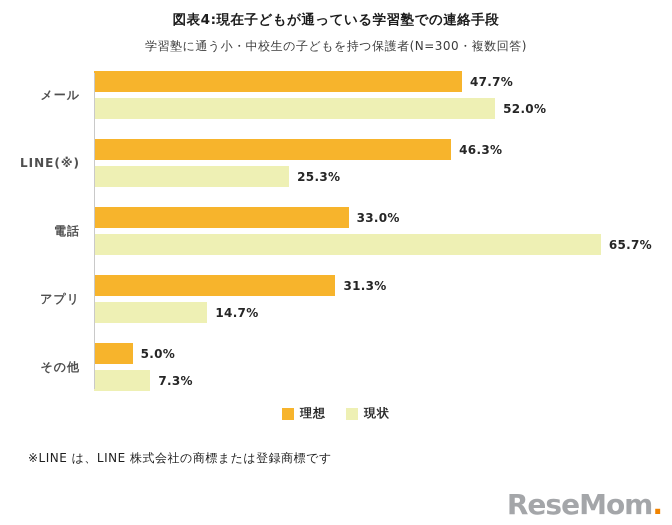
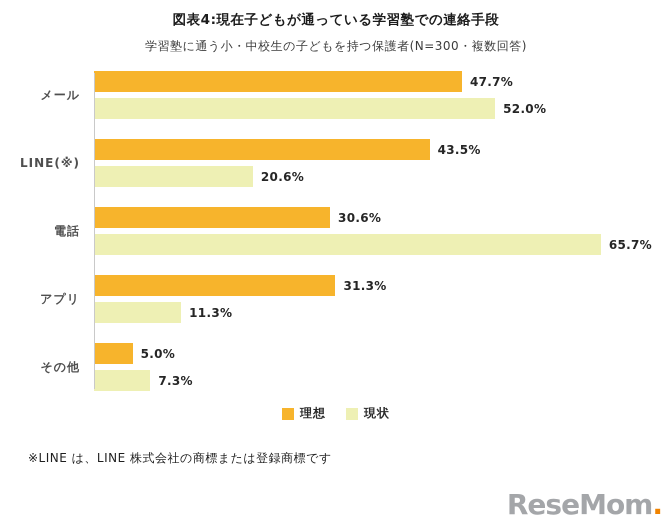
理想/LINE(※): 46.3% -> 43.5%
現状/LINE(※): 25.3% -> 20.6%
理想/電話: 33.0% -> 30.6%
現状/アプリ: 14.7% -> 11.3%
